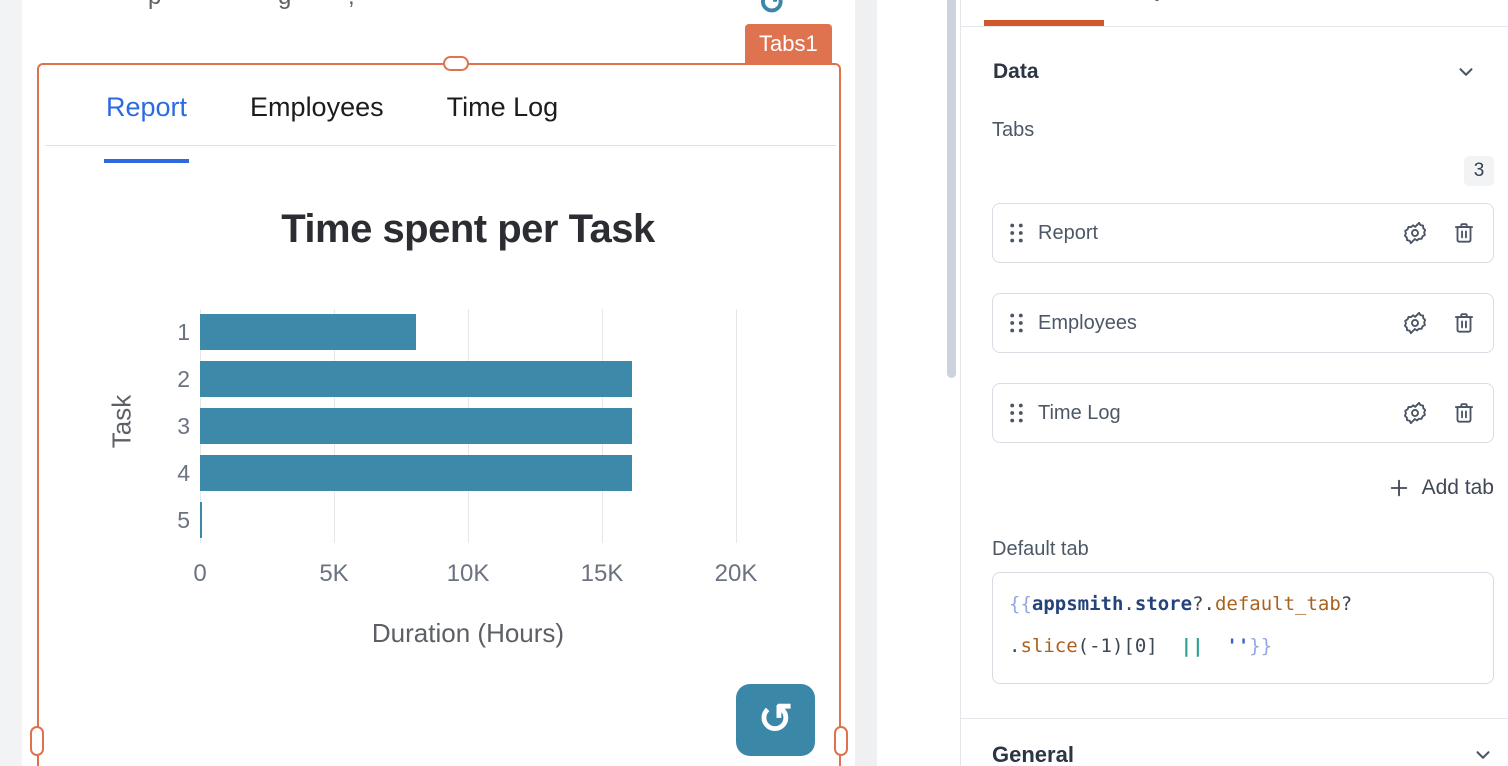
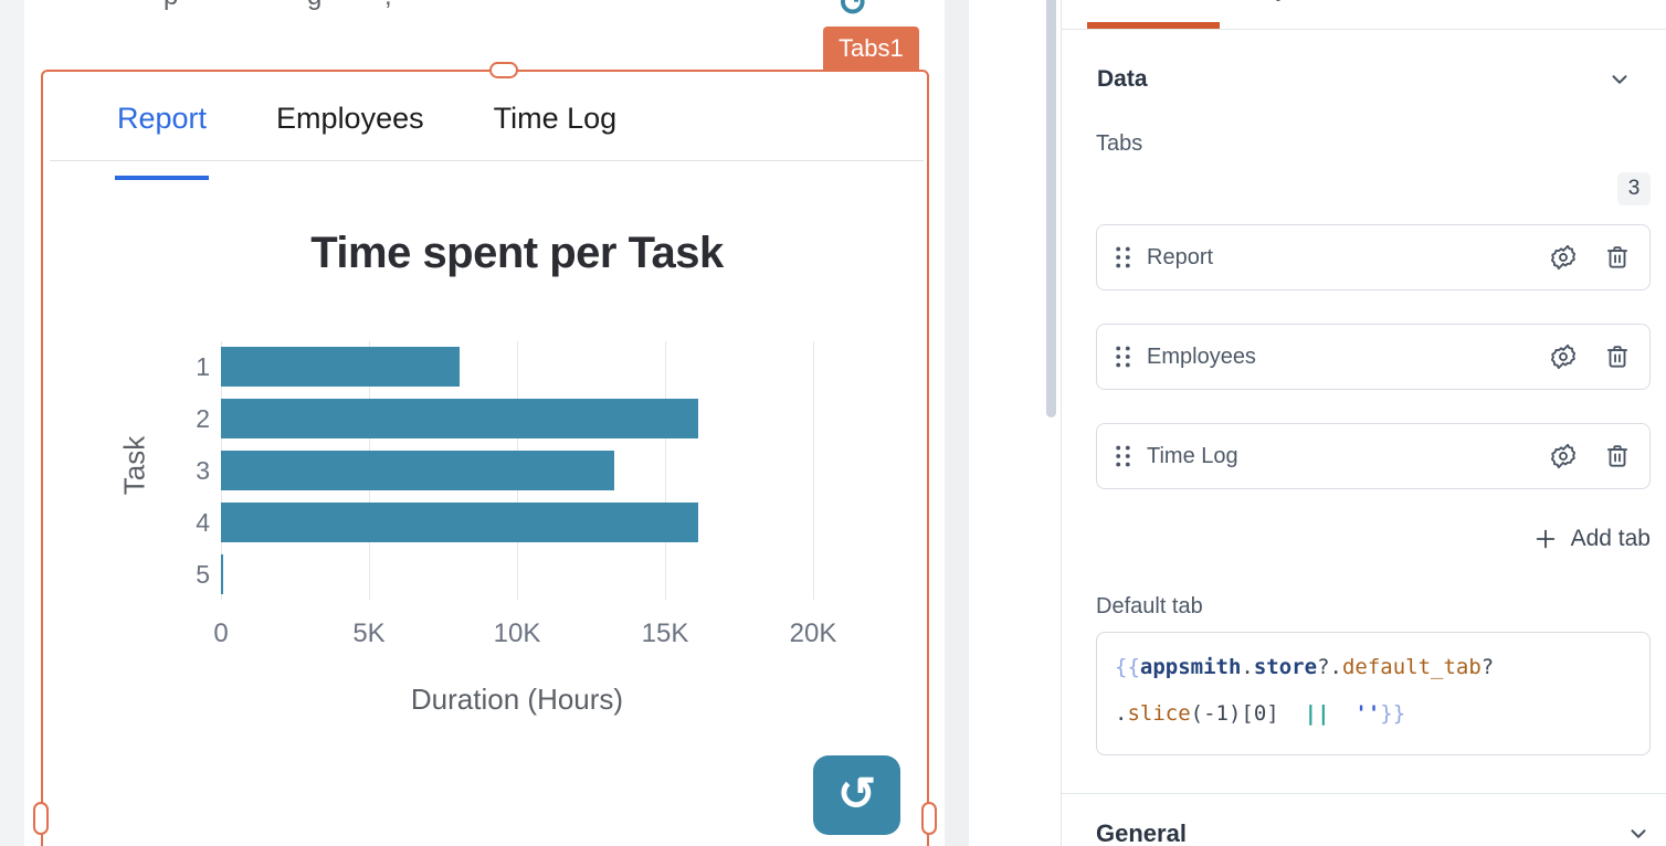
3: 16.1K -> 13.3K
